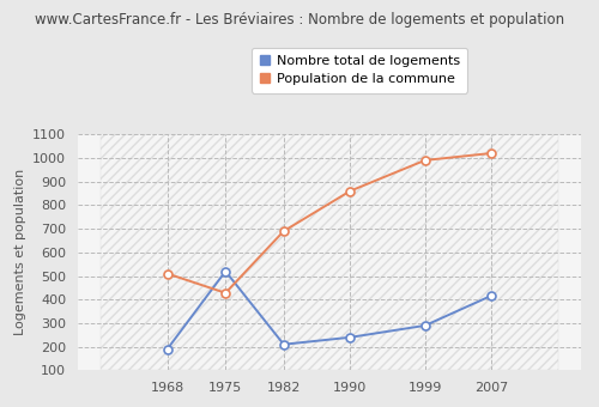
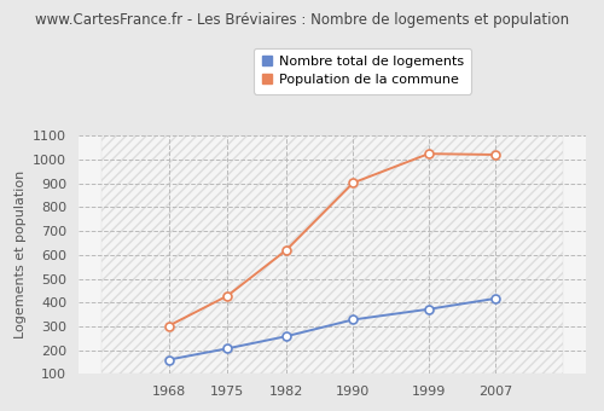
Nombre total de logements/1968: 190 -> 160
Population de la commune/1968: 510 -> 300
Nombre total de logements/1975: 520 -> 210
Nombre total de logements/1982: 210 -> 260
Population de la commune/1982: 690 -> 620
Nombre total de logements/1990: 240 -> 330
Population de la commune/1990: 860 -> 900
Nombre total de logements/1999: 290 -> 370
Population de la commune/1999: 990 -> 1020
